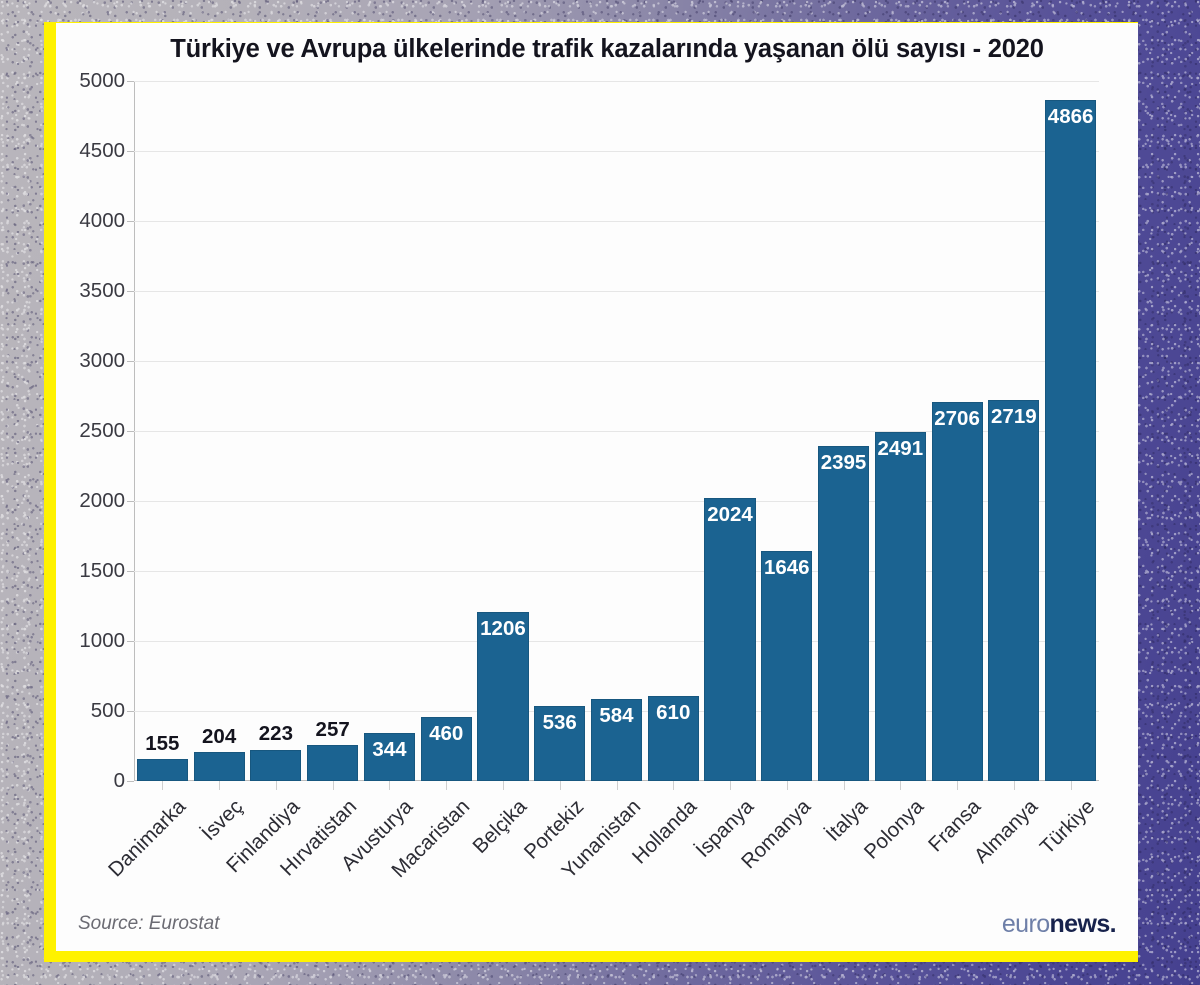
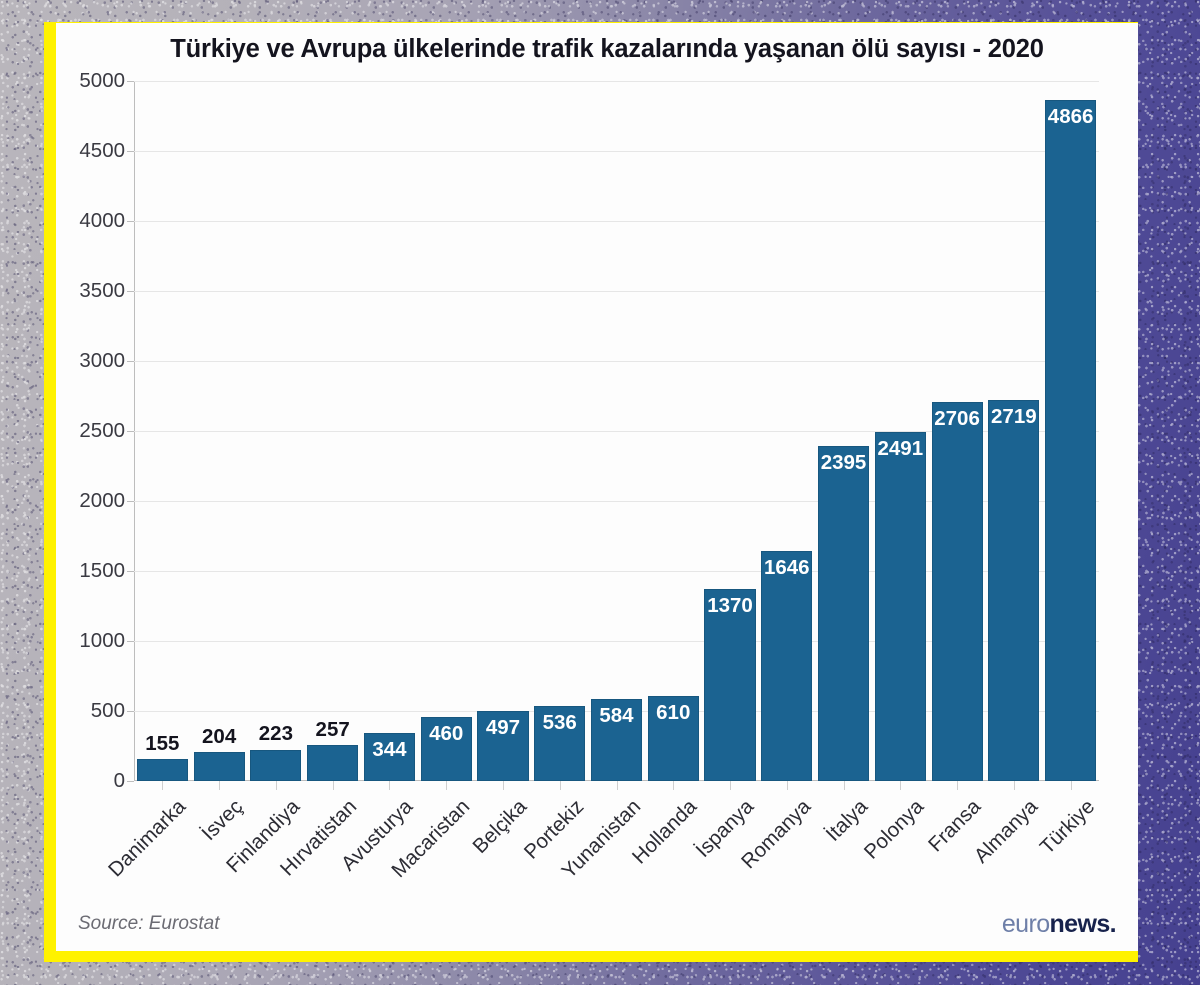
Belçika: 1206 -> 497
İspanya: 2024 -> 1370
